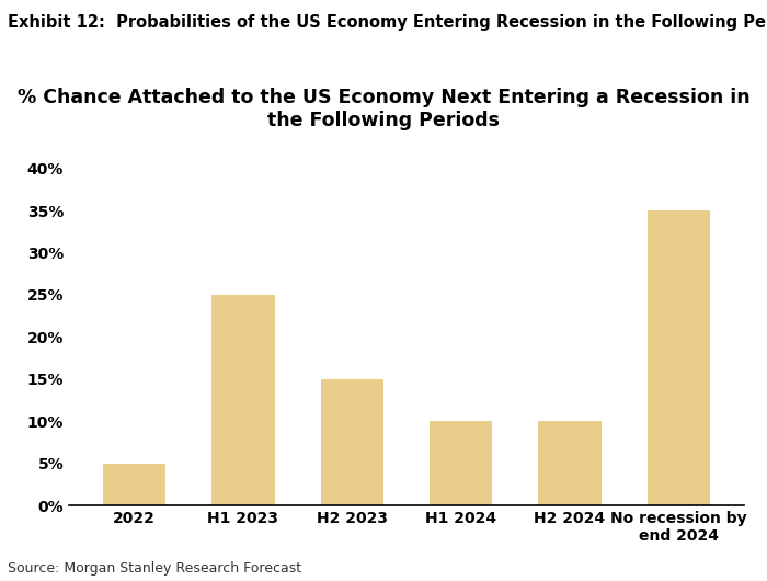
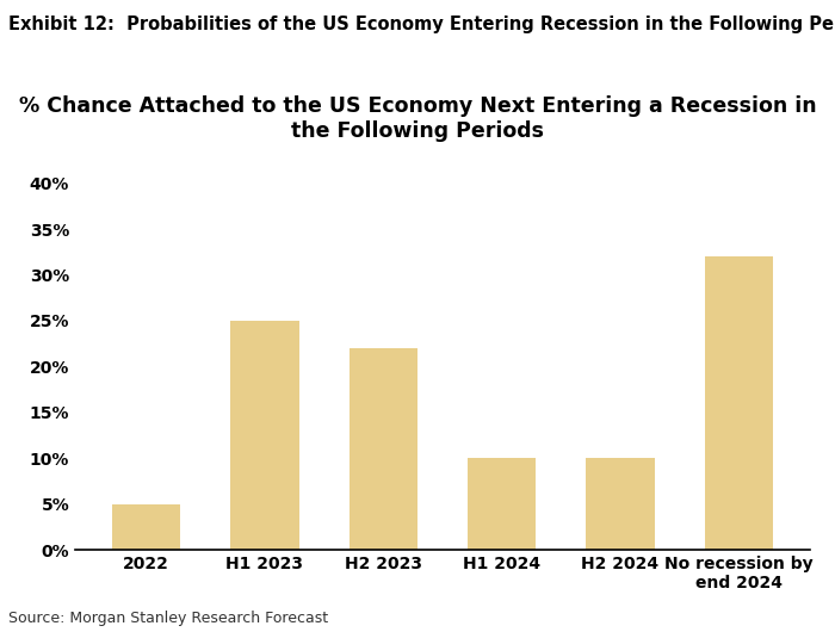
H2 2023: 15% -> 22%
No recession by end 2024: 35% -> 32%
